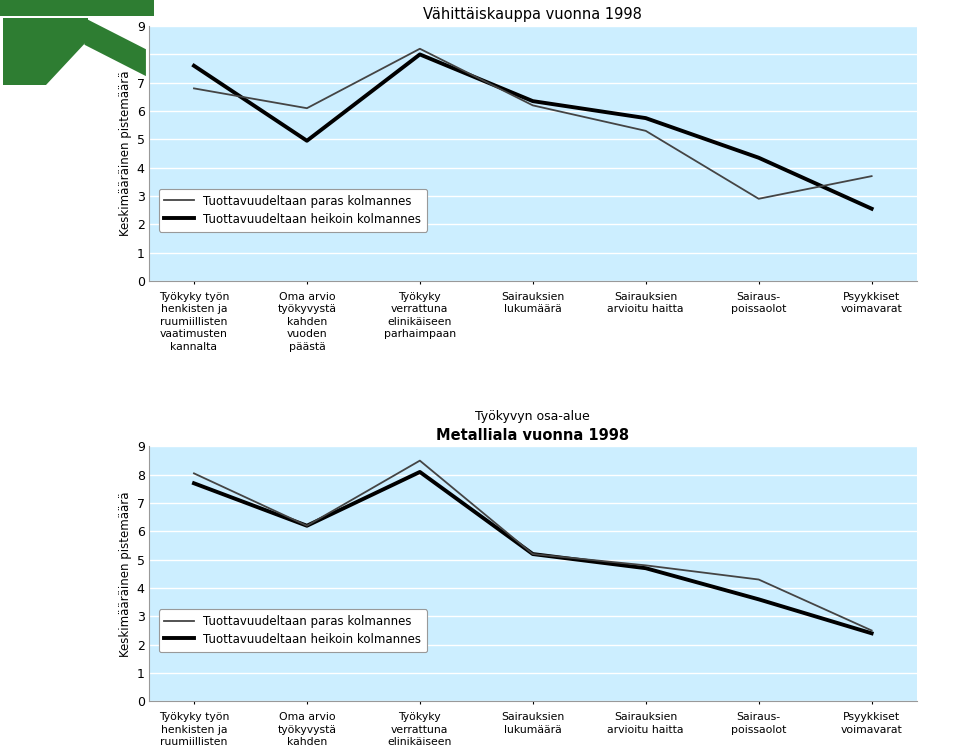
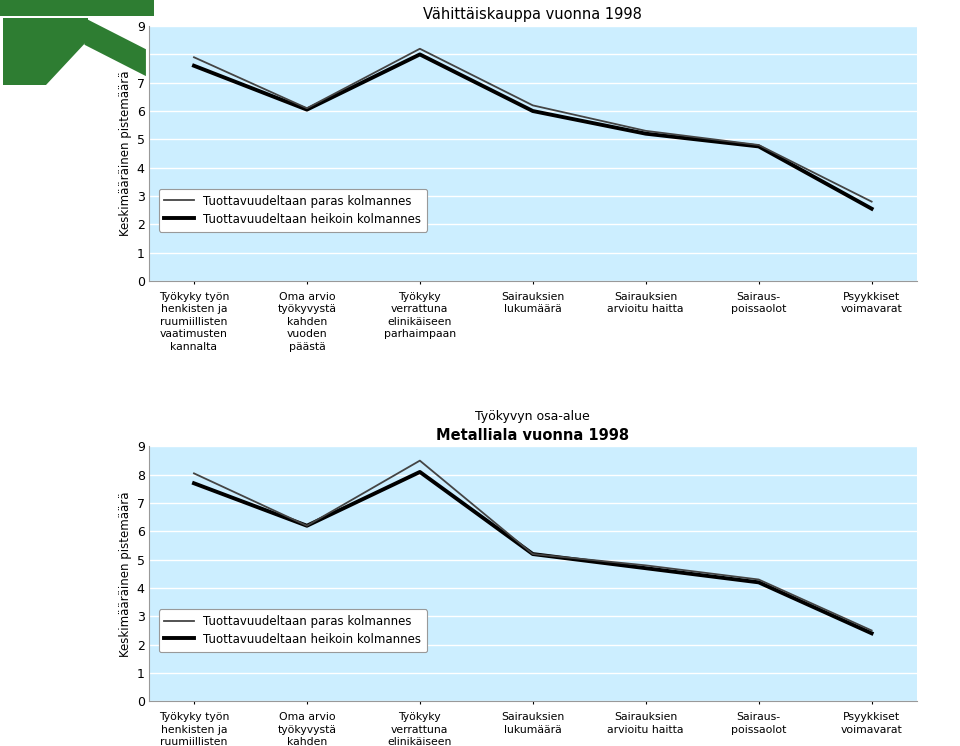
Vähittäiskauppa vuonna 1998/Tuottavuudeltaan paras kolmannes/Työkyky työn henkisten ja ruumiillisten vaatimusten kannalta: 6.8 -> 7.9
Vähittäiskauppa vuonna 1998/Tuottavuudeltaan heikoin kolmannes/Oma arvio työkyvystä kahden vuoden päästä: 4.95 -> 6.05
Vähittäiskauppa vuonna 1998/Tuottavuudeltaan heikoin kolmannes/Sairauksien lukumäärä: 6.35 -> 6.00
Vähittäiskauppa vuonna 1998/Tuottavuudeltaan heikoin kolmannes/Sairauksien arvioitu haitta: 5.75 -> 5.20
Vähittäiskauppa vuonna 1998/Tuottavuudeltaan paras kolmannes/Sairaus- poissaolot: 2.9 -> 4.8
Vähittäiskauppa vuonna 1998/Tuottavuudeltaan heikoin kolmannes/Sairaus- poissaolot: 4.35 -> 4.75
Vähittäiskauppa vuonna 1998/Tuottavuudeltaan paras kolmannes/Psyykkiset voimavarat: 3.7 -> 2.8
Metalliala vuonna 1998/Tuottavuudeltaan heikoin kolmannes/Sairaus- poissaolot: 3.6 -> 4.2
